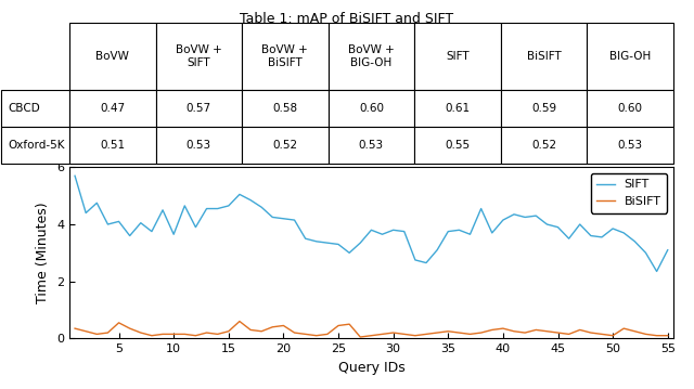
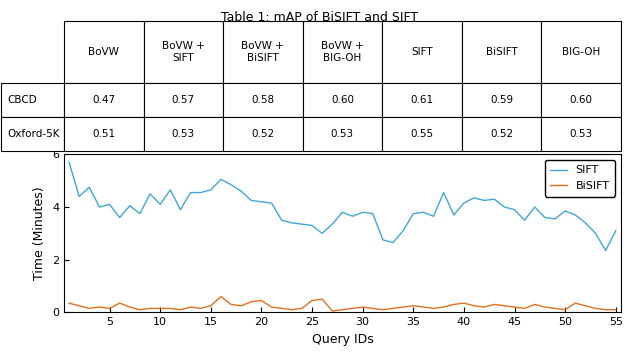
BiSIFT/5: 0.55 -> 0.15
SIFT/10: 3.65 -> 4.10
